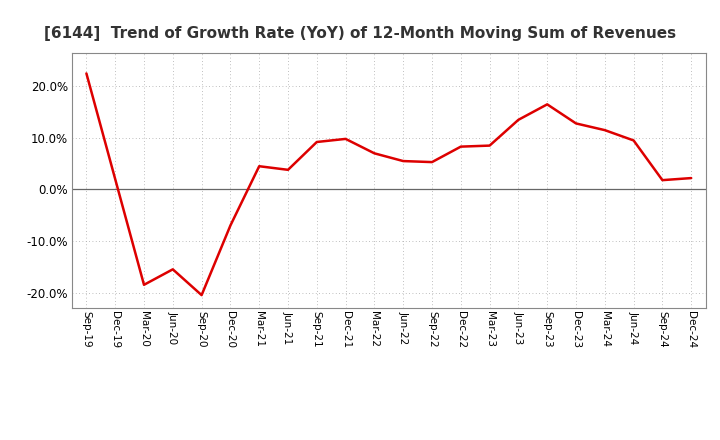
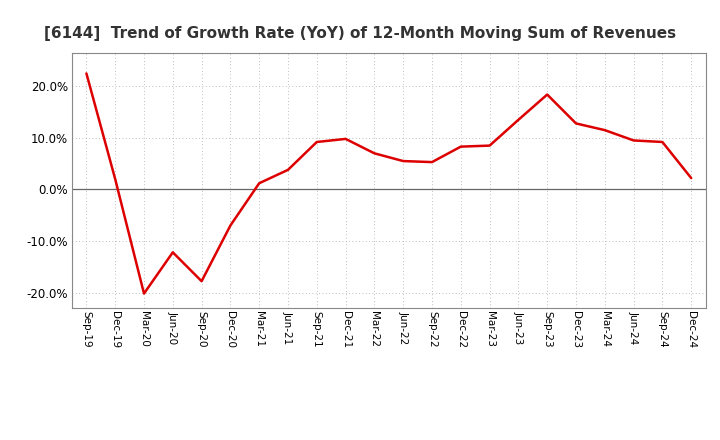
Mar-20: -18.5% -> -20.2%
Jun-20: -15.5% -> -12.2%
Sep-20: -20.5% -> -17.8%
Mar-21: 4.5% -> 1.2%
Sep-23: 16.5% -> 18.4%
Sep-24: 1.8% -> 9.2%
